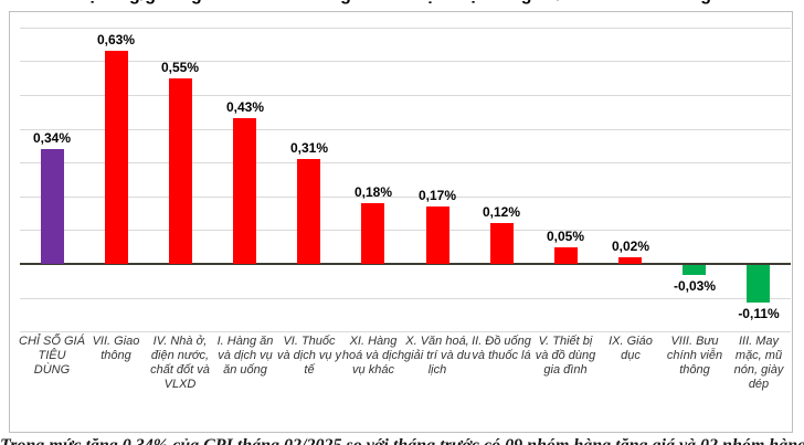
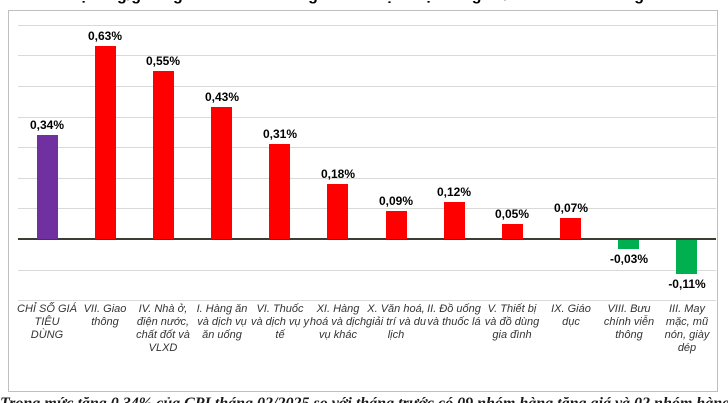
X. Văn hoá, giải trí và du lịch: 0,17% -> 0,09%
IX. Giáo dục: 0,02% -> 0,07%
